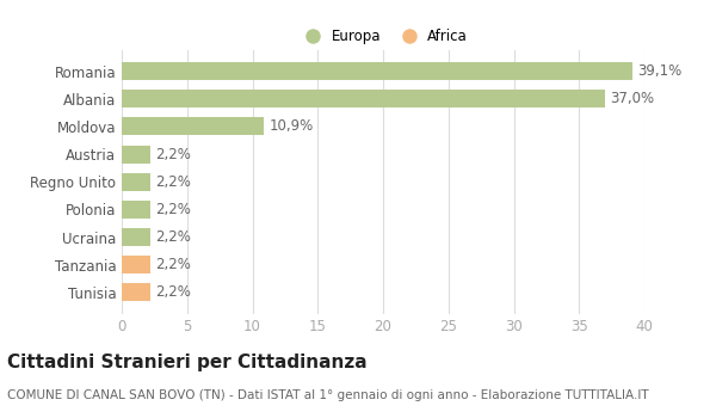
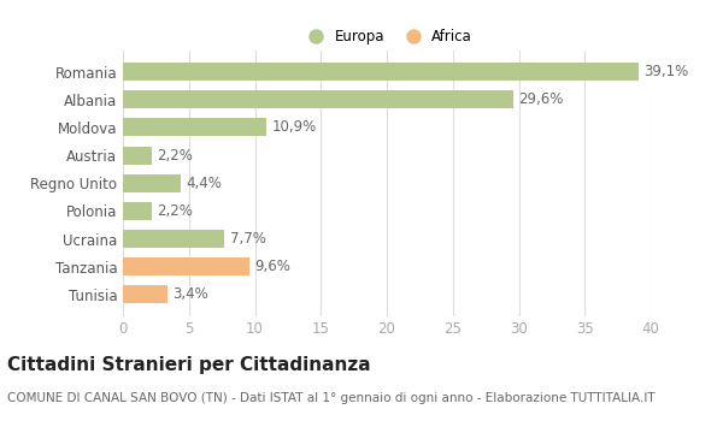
Albania: 37,0% -> 29,6%
Regno Unito: 2,2% -> 4,4%
Ucraina: 2,2% -> 7,7%
Tanzania: 2,2% -> 9,6%
Tunisia: 2,2% -> 3,4%
